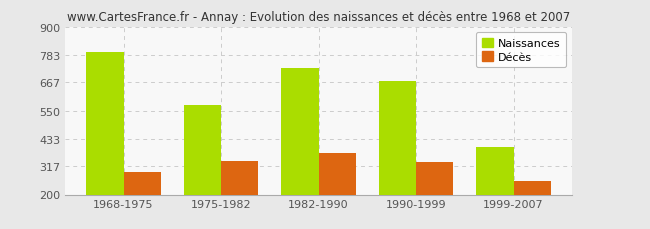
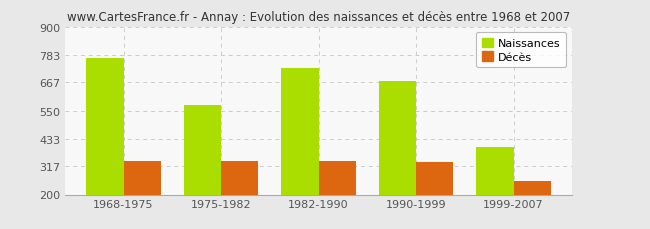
Naissances/1968-1975: 793 -> 770
Décès/1968-1975: 295 -> 340
Décès/1982-1990: 375 -> 340
